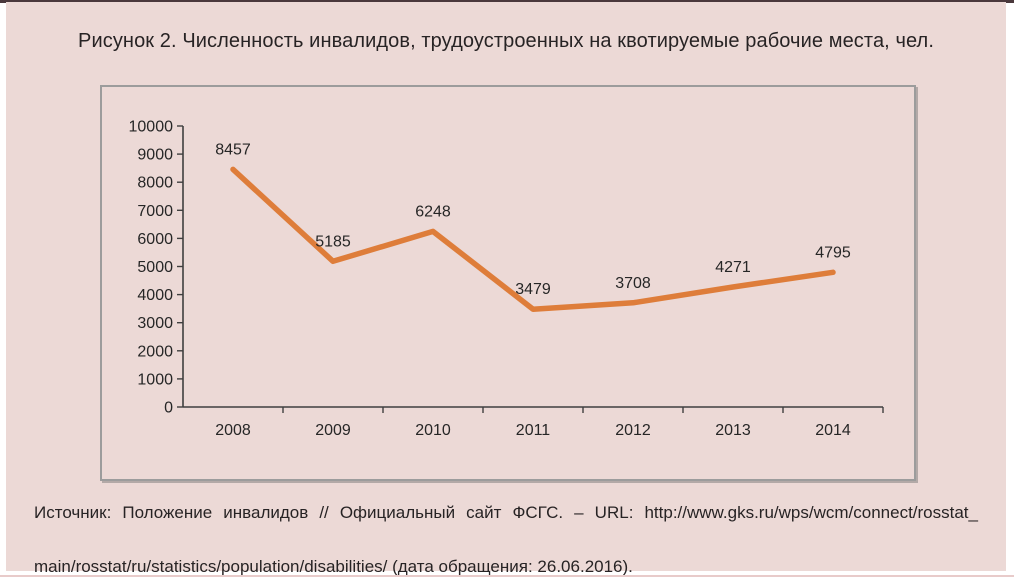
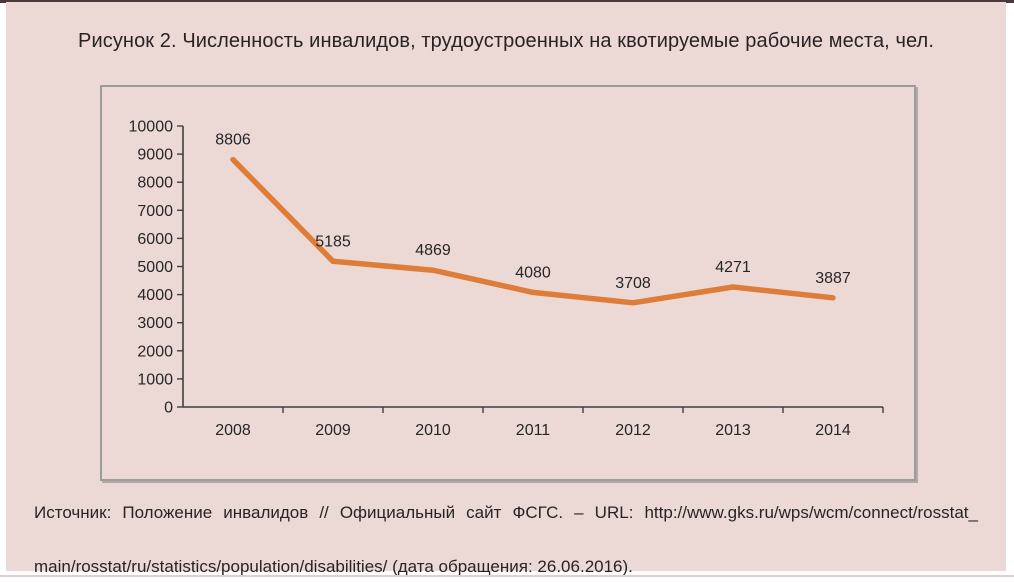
2008: 8457 -> 8806
2010: 6248 -> 4869
2011: 3479 -> 4080
2014: 4795 -> 3887
